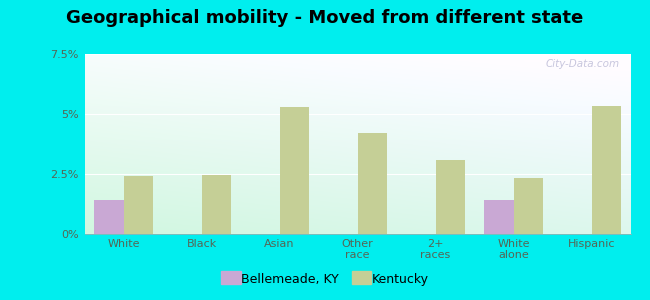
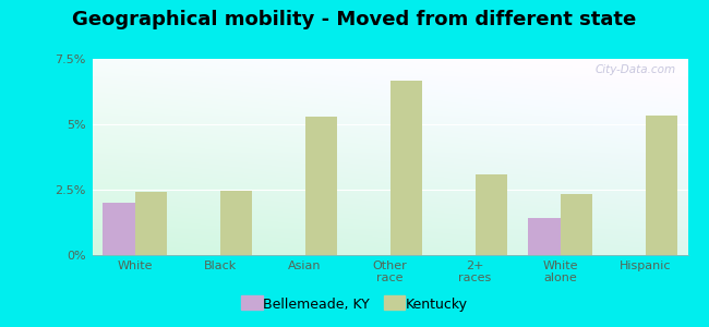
Bellemeade, KY/White: 1.4% -> 2.0%
Kentucky/Other race: 4.20% -> 6.65%
